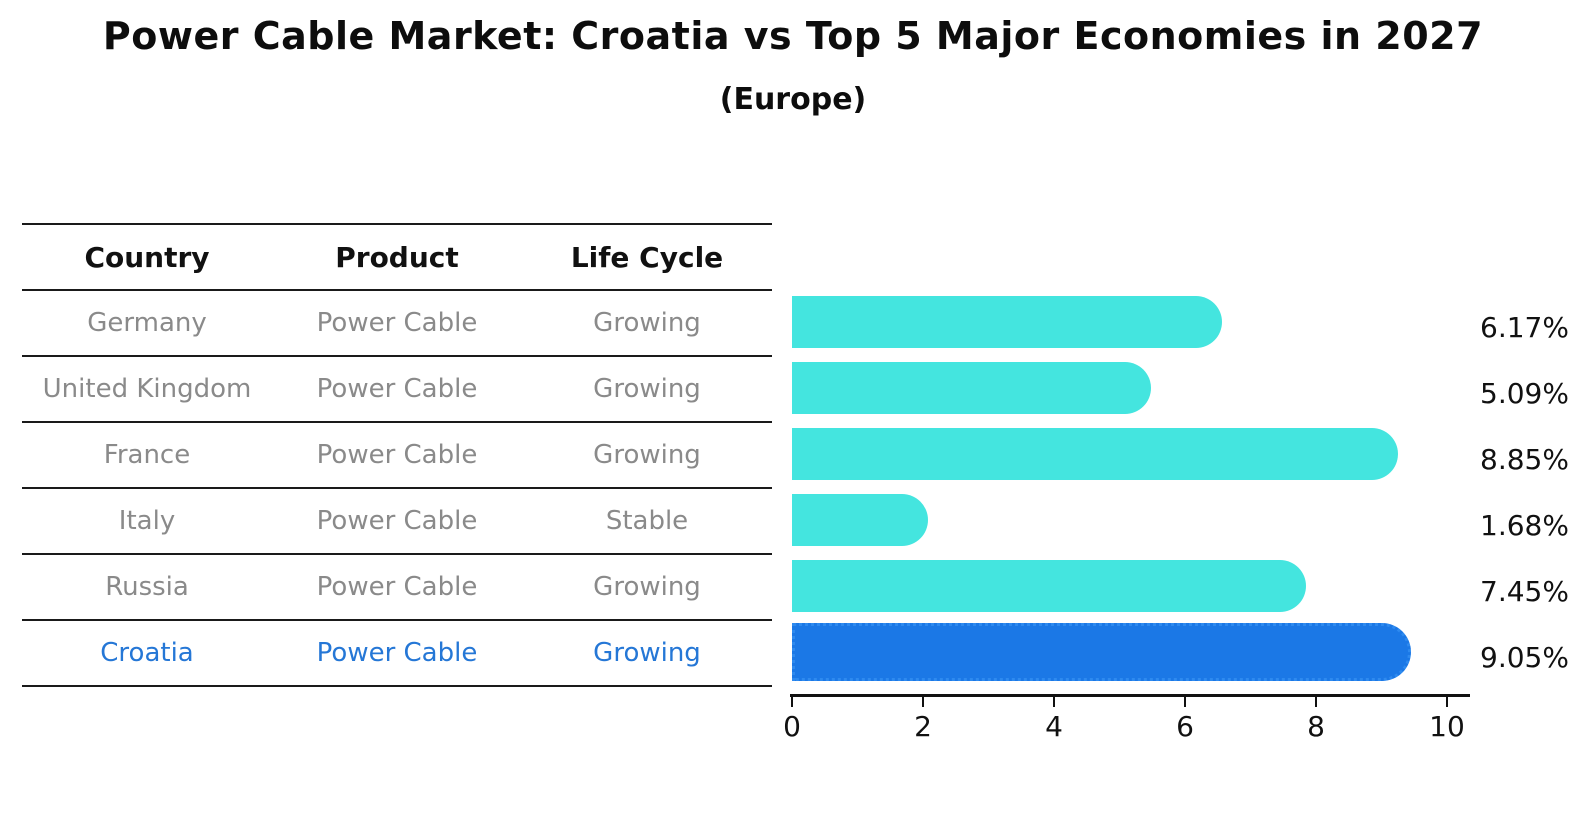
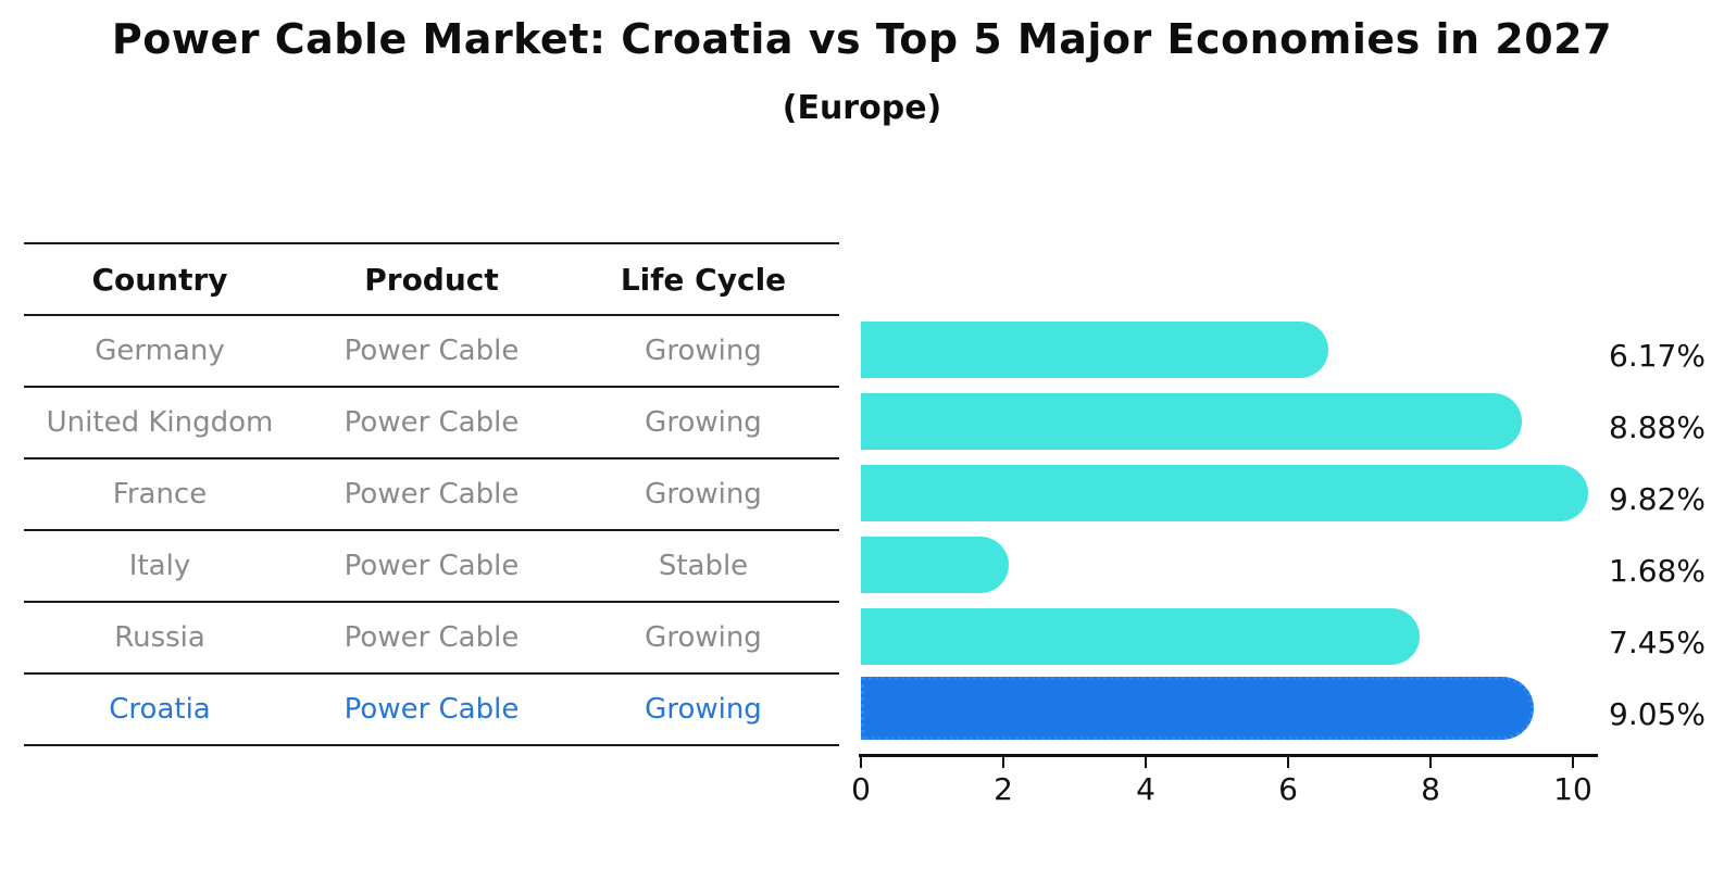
United Kingdom: 5.09% -> 8.88%
France: 8.85% -> 9.82%
